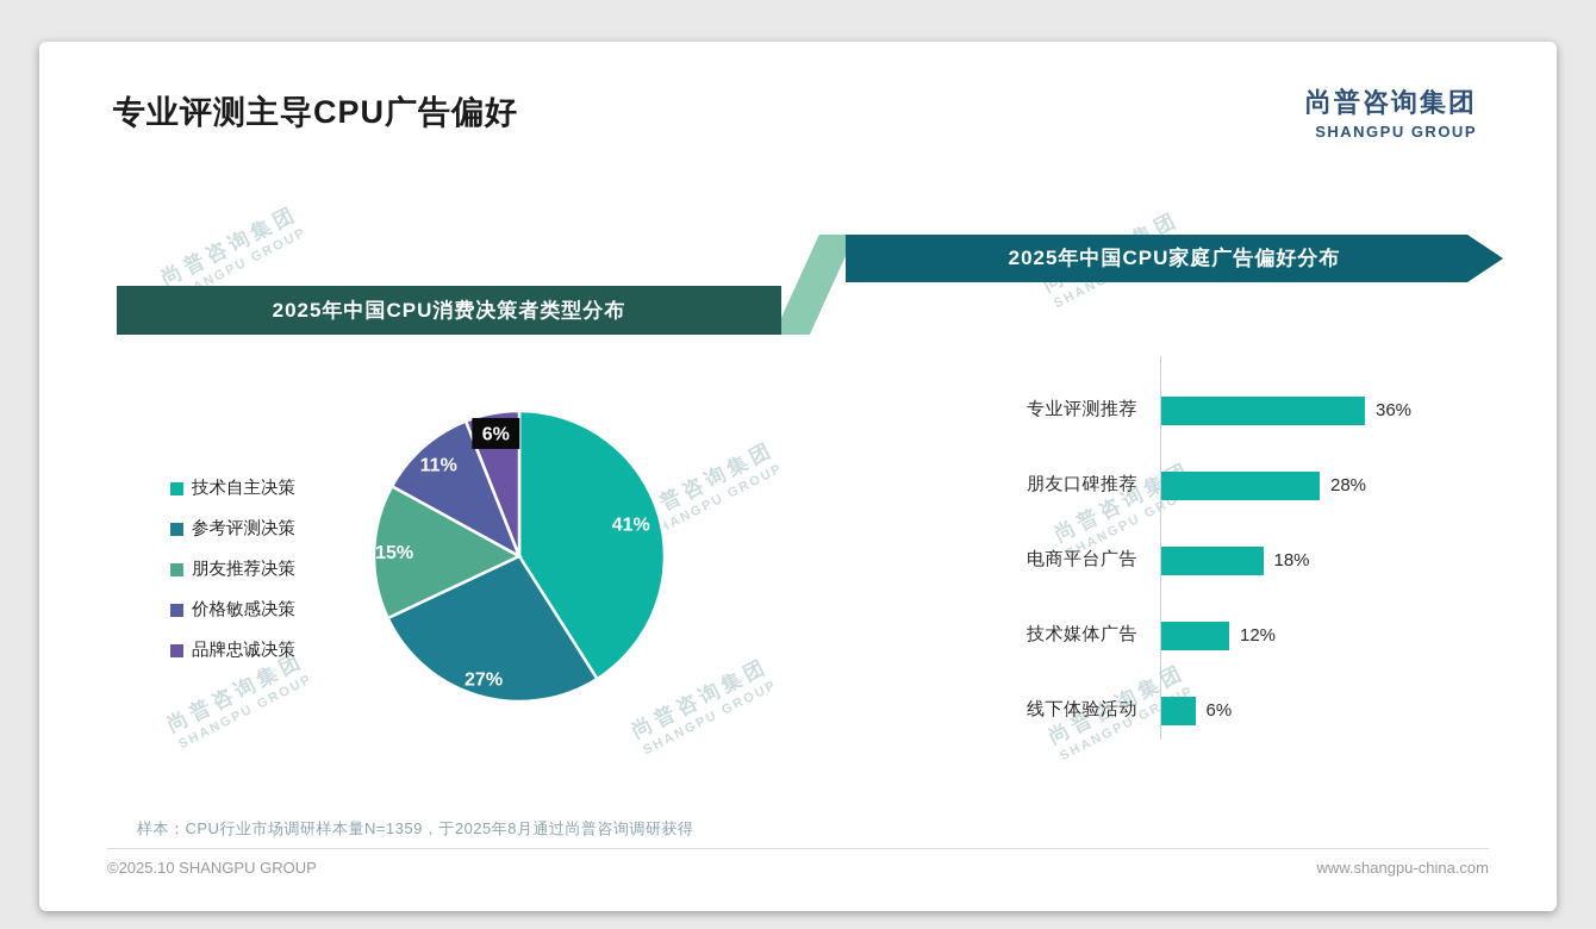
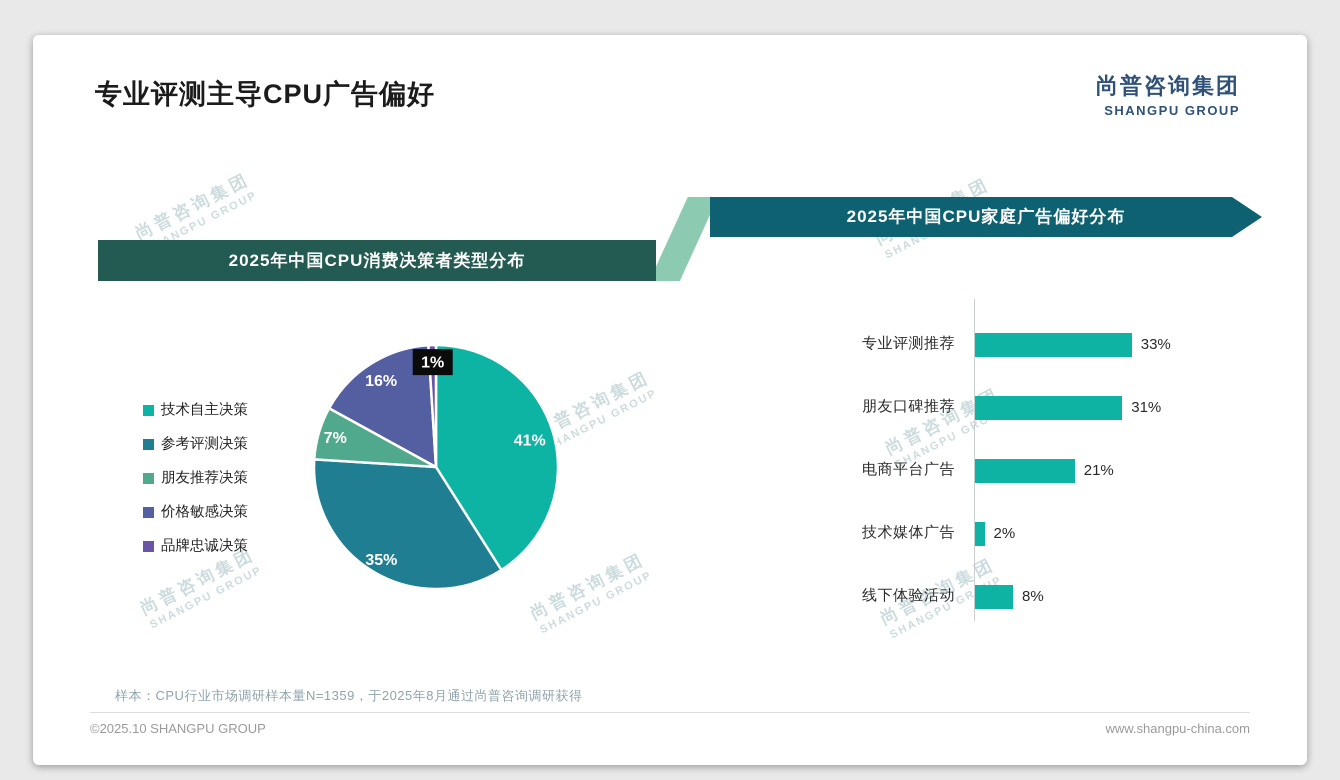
2025年中国CPU消费决策者类型分布/参考评测决策: 27% -> 35%
2025年中国CPU消费决策者类型分布/朋友推荐决策: 15% -> 7%
2025年中国CPU消费决策者类型分布/价格敏感决策: 11% -> 16%
2025年中国CPU消费决策者类型分布/品牌忠诚决策: 6% -> 1%
2025年中国CPU家庭广告偏好分布/专业评测推荐: 36% -> 33%
2025年中国CPU家庭广告偏好分布/朋友口碑推荐: 28% -> 31%
2025年中国CPU家庭广告偏好分布/电商平台广告: 18% -> 21%
2025年中国CPU家庭广告偏好分布/技术媒体广告: 12% -> 2%
2025年中国CPU家庭广告偏好分布/线下体验活动: 6% -> 8%
